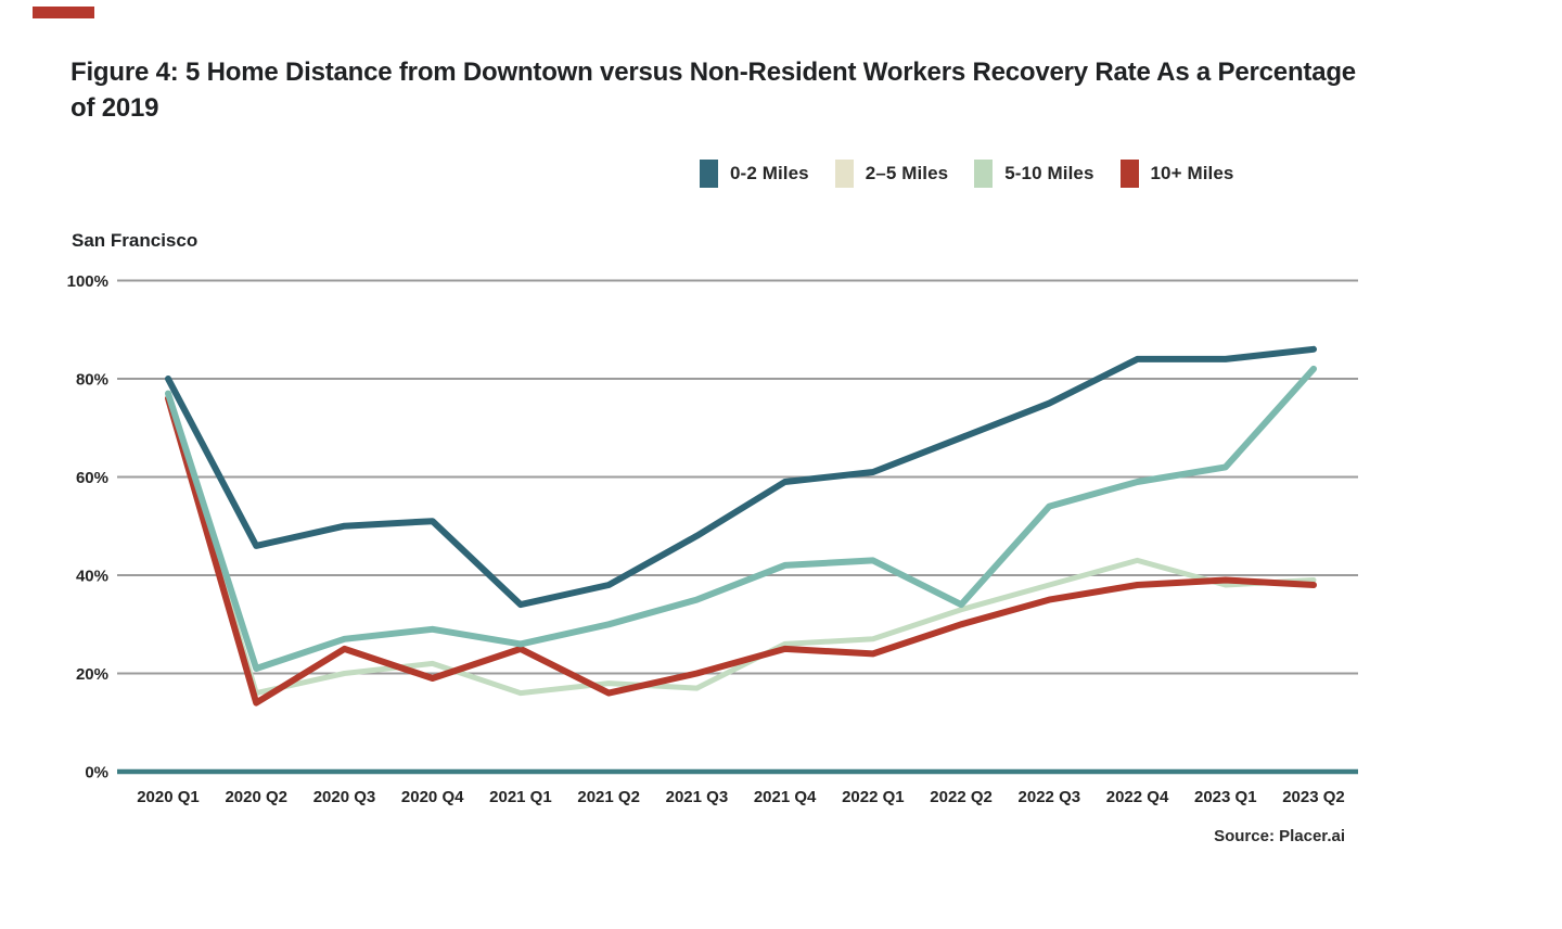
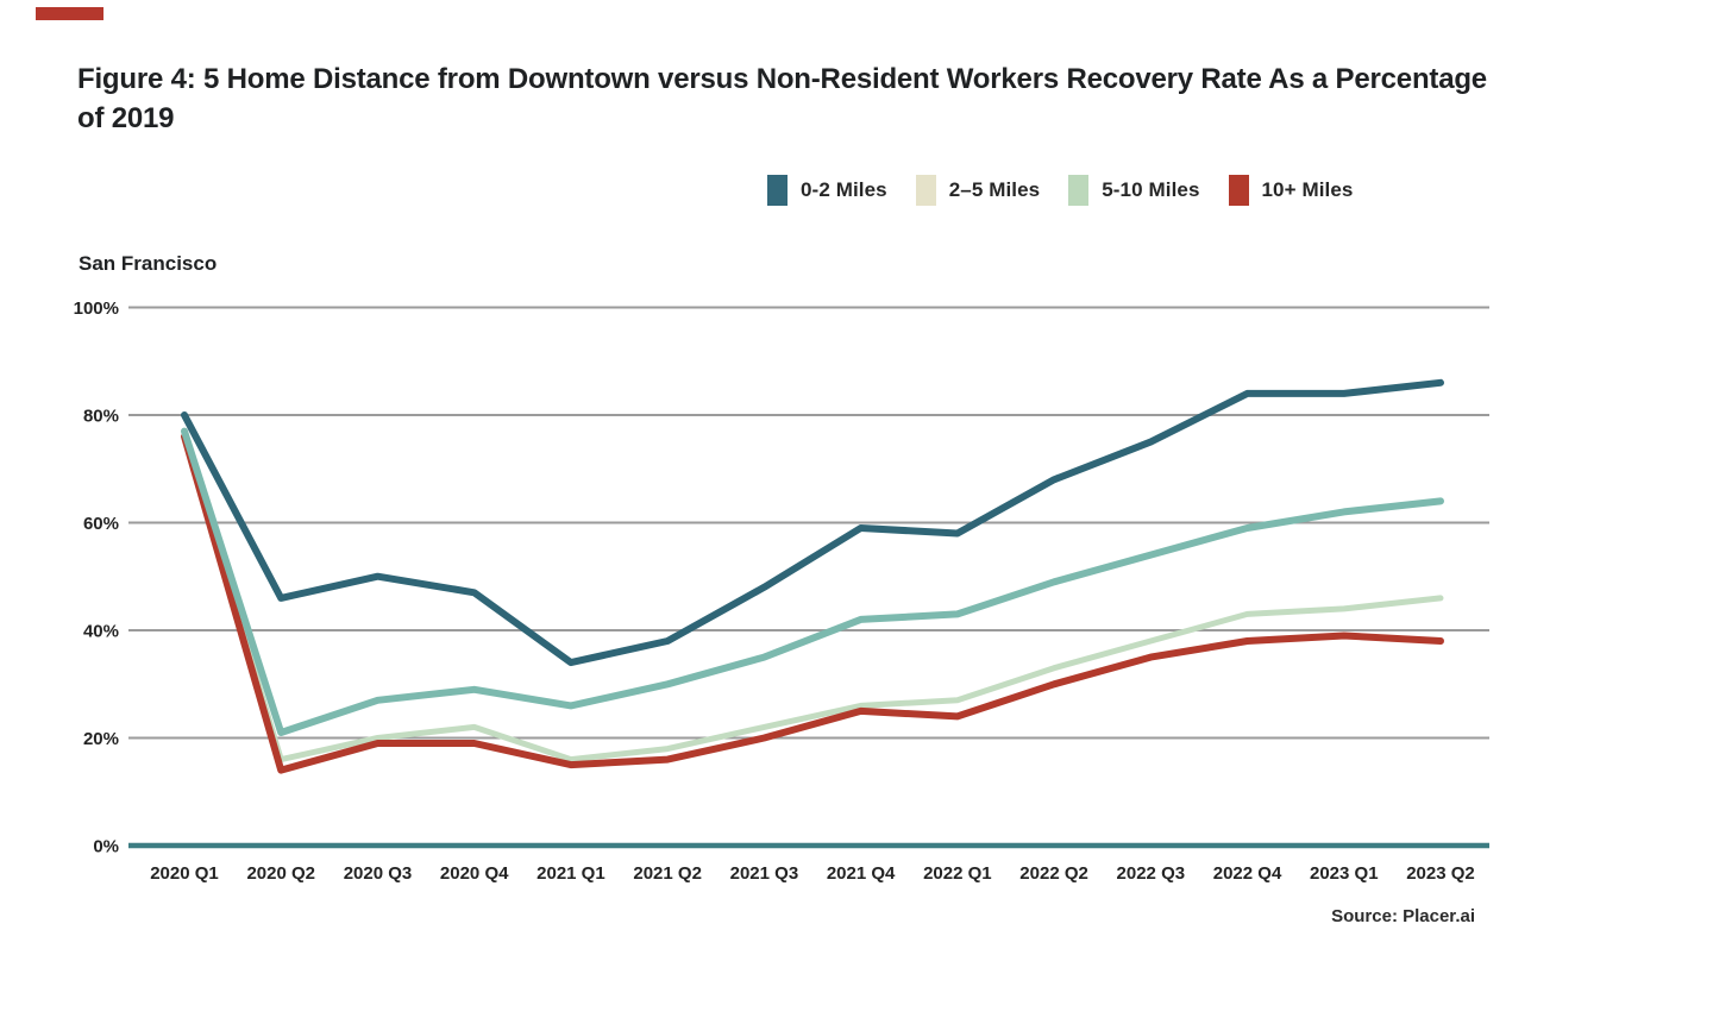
10+ Miles/2020 Q3: 25% -> 19%
0-2 Miles/2020 Q4: 51% -> 47%
10+ Miles/2021 Q1: 25% -> 15%
5-10 Miles/2021 Q3: 17% -> 22%
0-2 Miles/2022 Q1: 61% -> 58%
2–5 Miles/2022 Q2: 34% -> 49%
5-10 Miles/2023 Q1: 38% -> 44%
2–5 Miles/2023 Q2: 82% -> 64%
5-10 Miles/2023 Q2: 39% -> 46%
